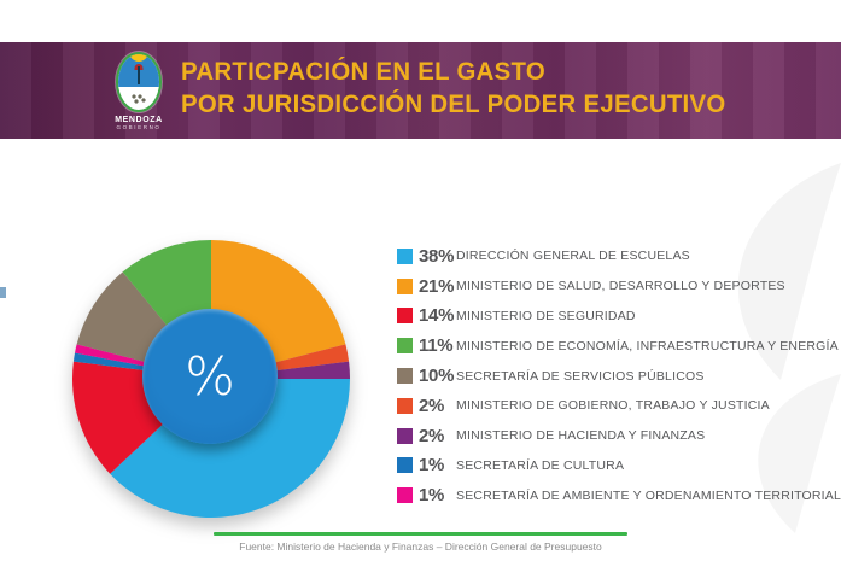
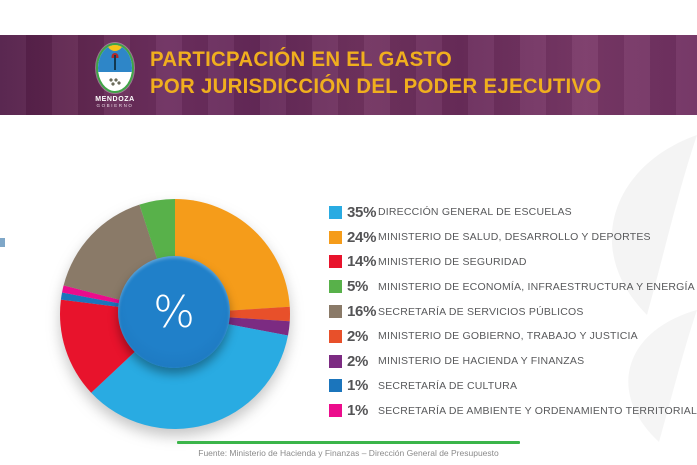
DIRECCIÓN GENERAL DE ESCUELAS: 38% -> 35%
MINISTERIO DE SALUD, DESARROLLO Y DEPORTES: 21% -> 24%
MINISTERIO DE ECONOMÍA, INFRAESTRUCTURA Y ENERGÍA: 11% -> 5%
SECRETARÍA DE SERVICIOS PÚBLICOS: 10% -> 16%
